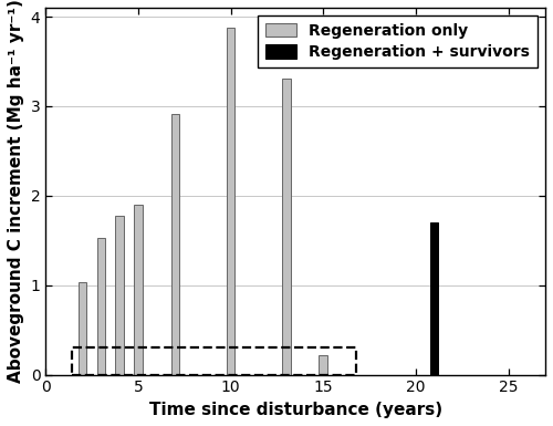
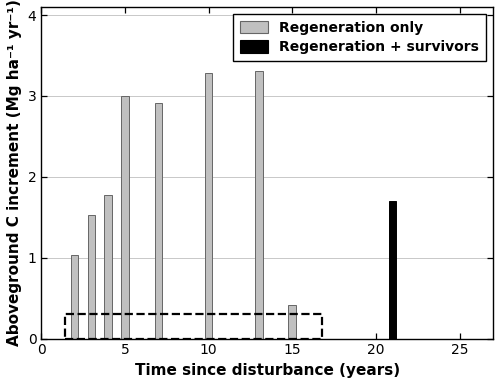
Regeneration only/5: 1.90 -> 3.00
Regeneration only/10: 3.88 -> 3.28
Regeneration only/15: 0.22 -> 0.42
